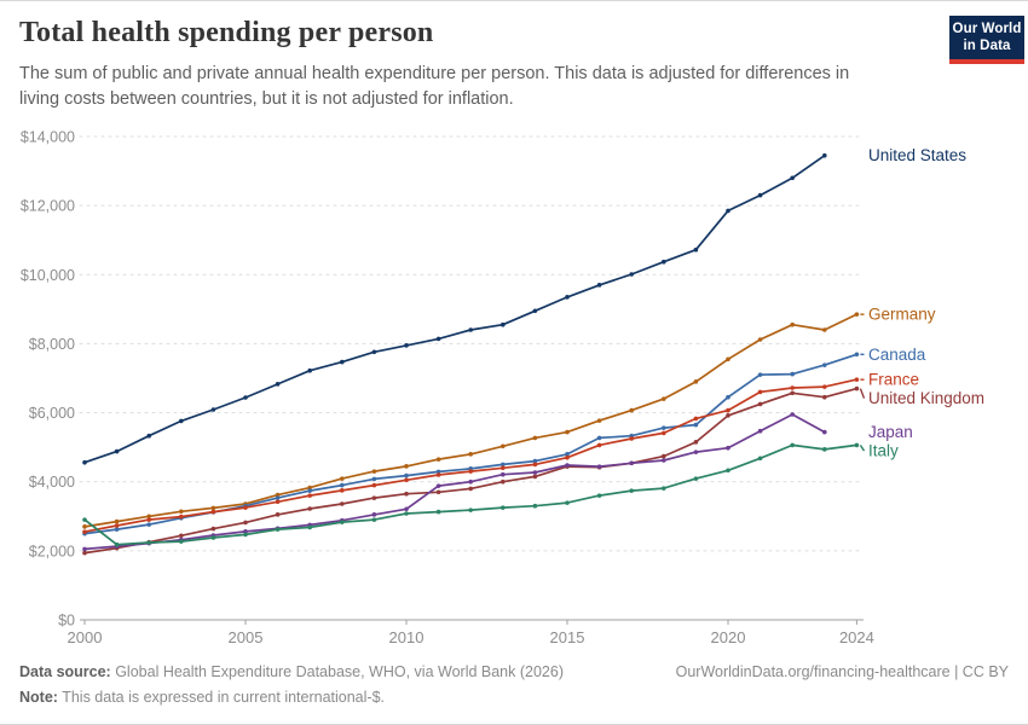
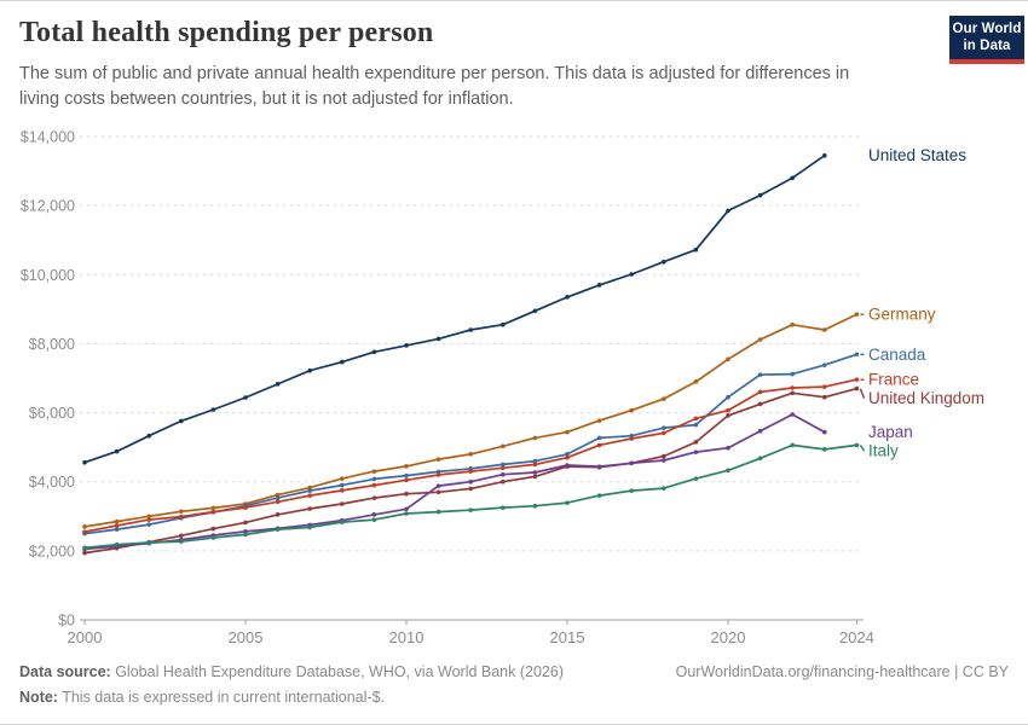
Italy/2000: $2900 -> $2100
